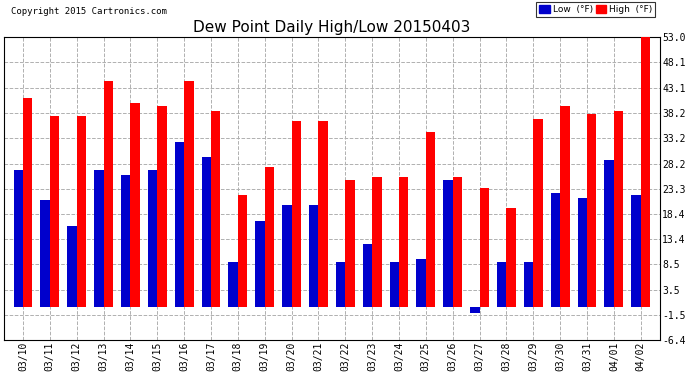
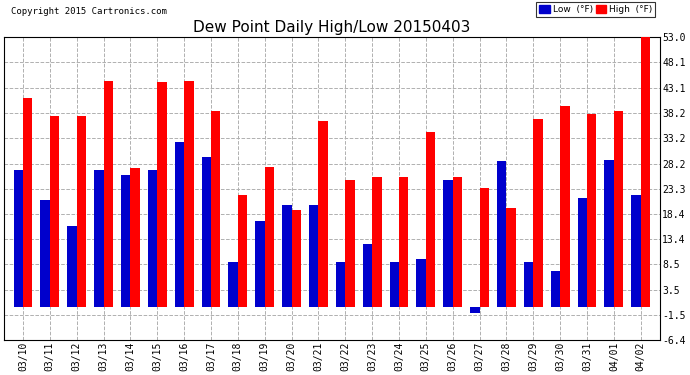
High (°F)/03/14: 40.0 -> 27.4
High (°F)/03/15: 39.5 -> 44.2
High (°F)/03/20: 36.5 -> 19.2
Low (°F)/03/28: 9.0 -> 28.8
Low (°F)/03/30: 22.5 -> 7.2
